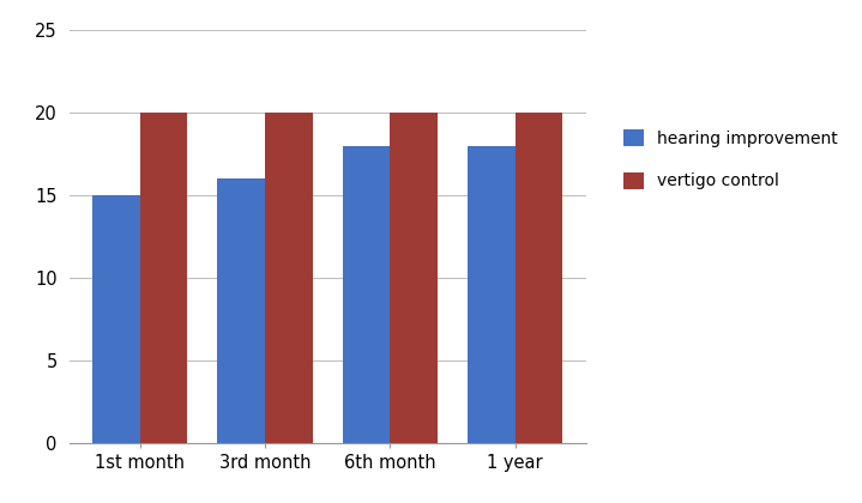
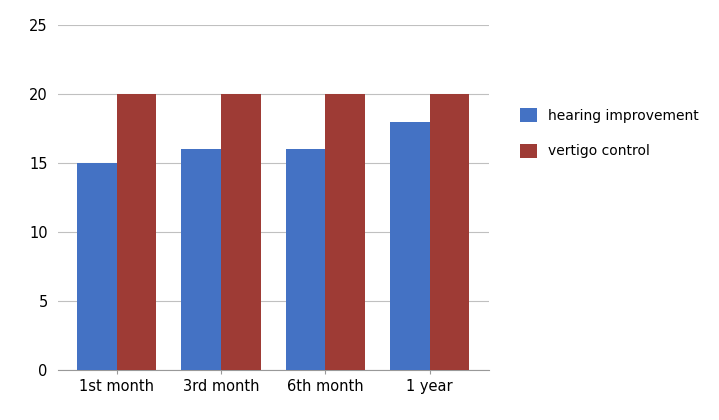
hearing improvement/6th month: 18 -> 16
